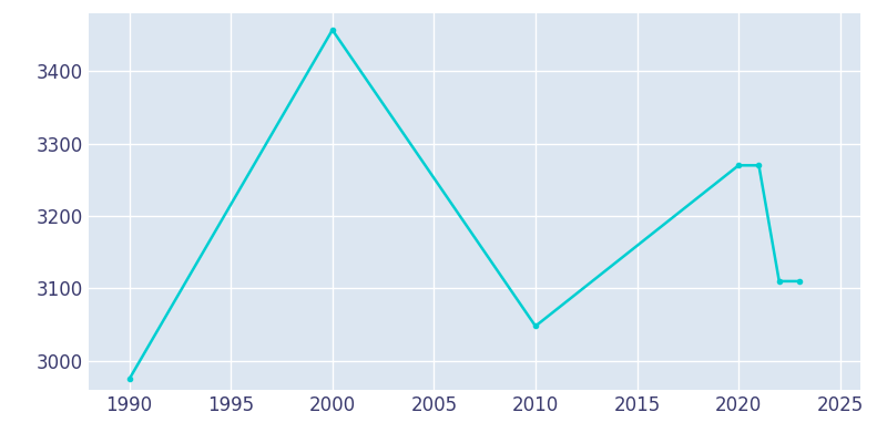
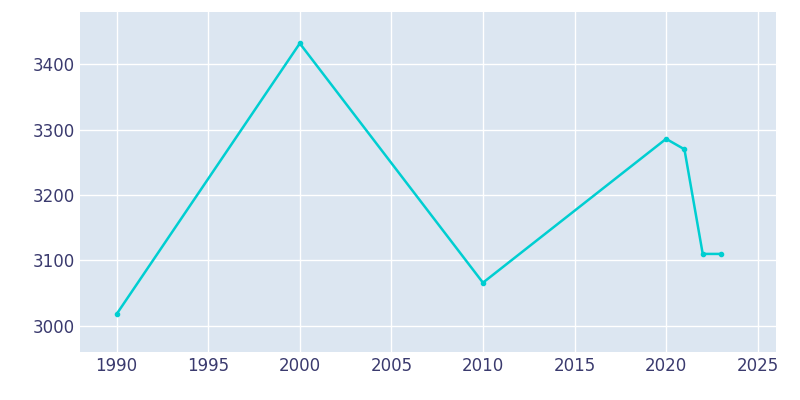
1990: 2975 -> 3018
2000: 3457 -> 3432
2010: 3048 -> 3066
2020: 3270 -> 3286
